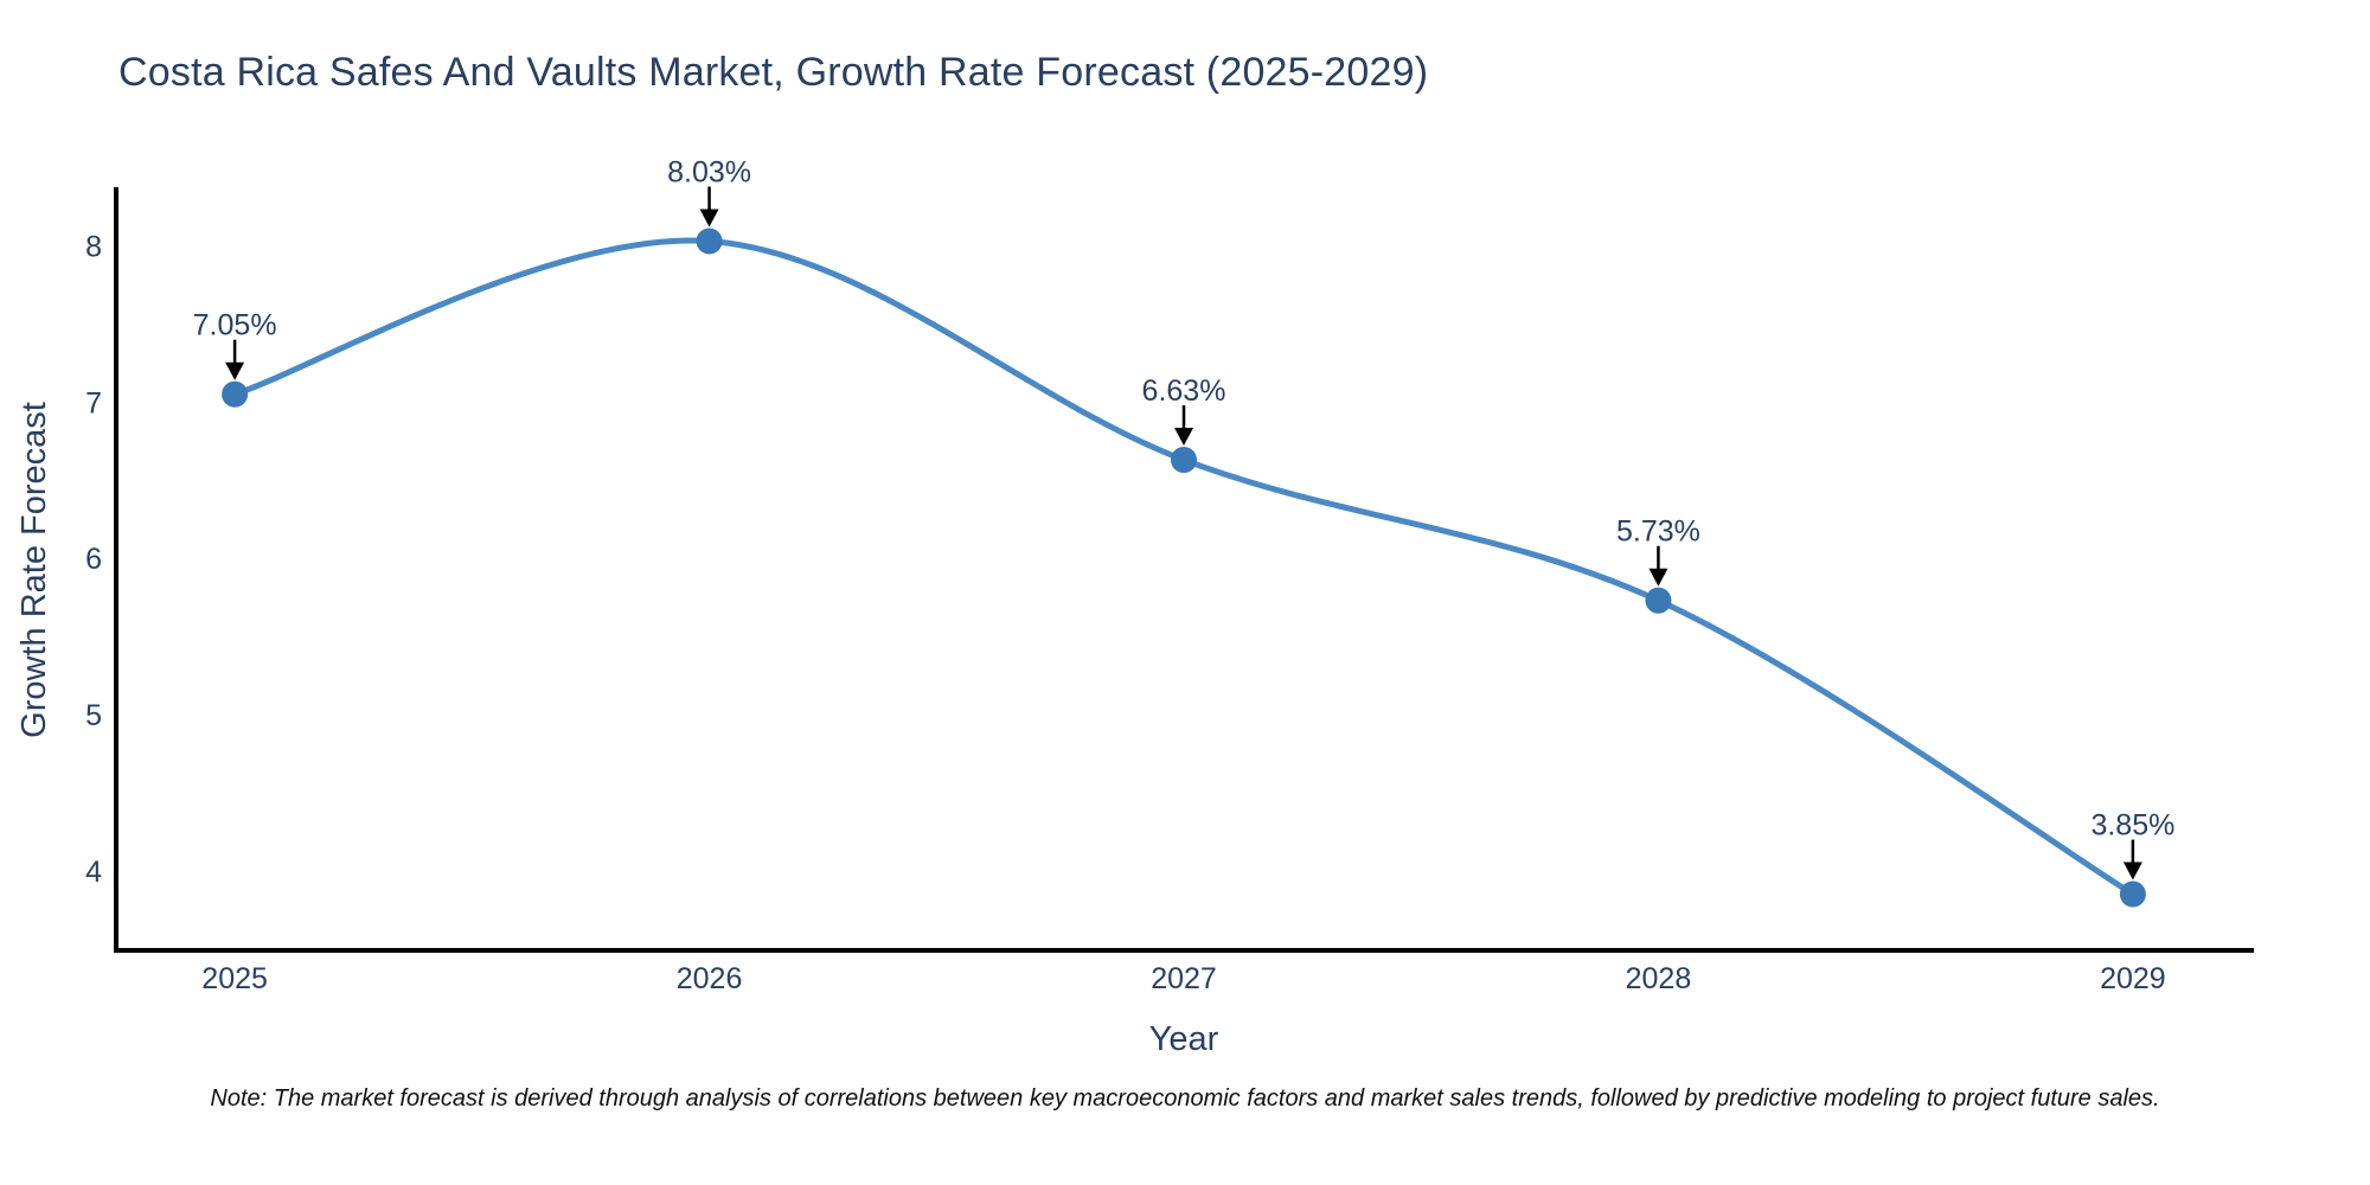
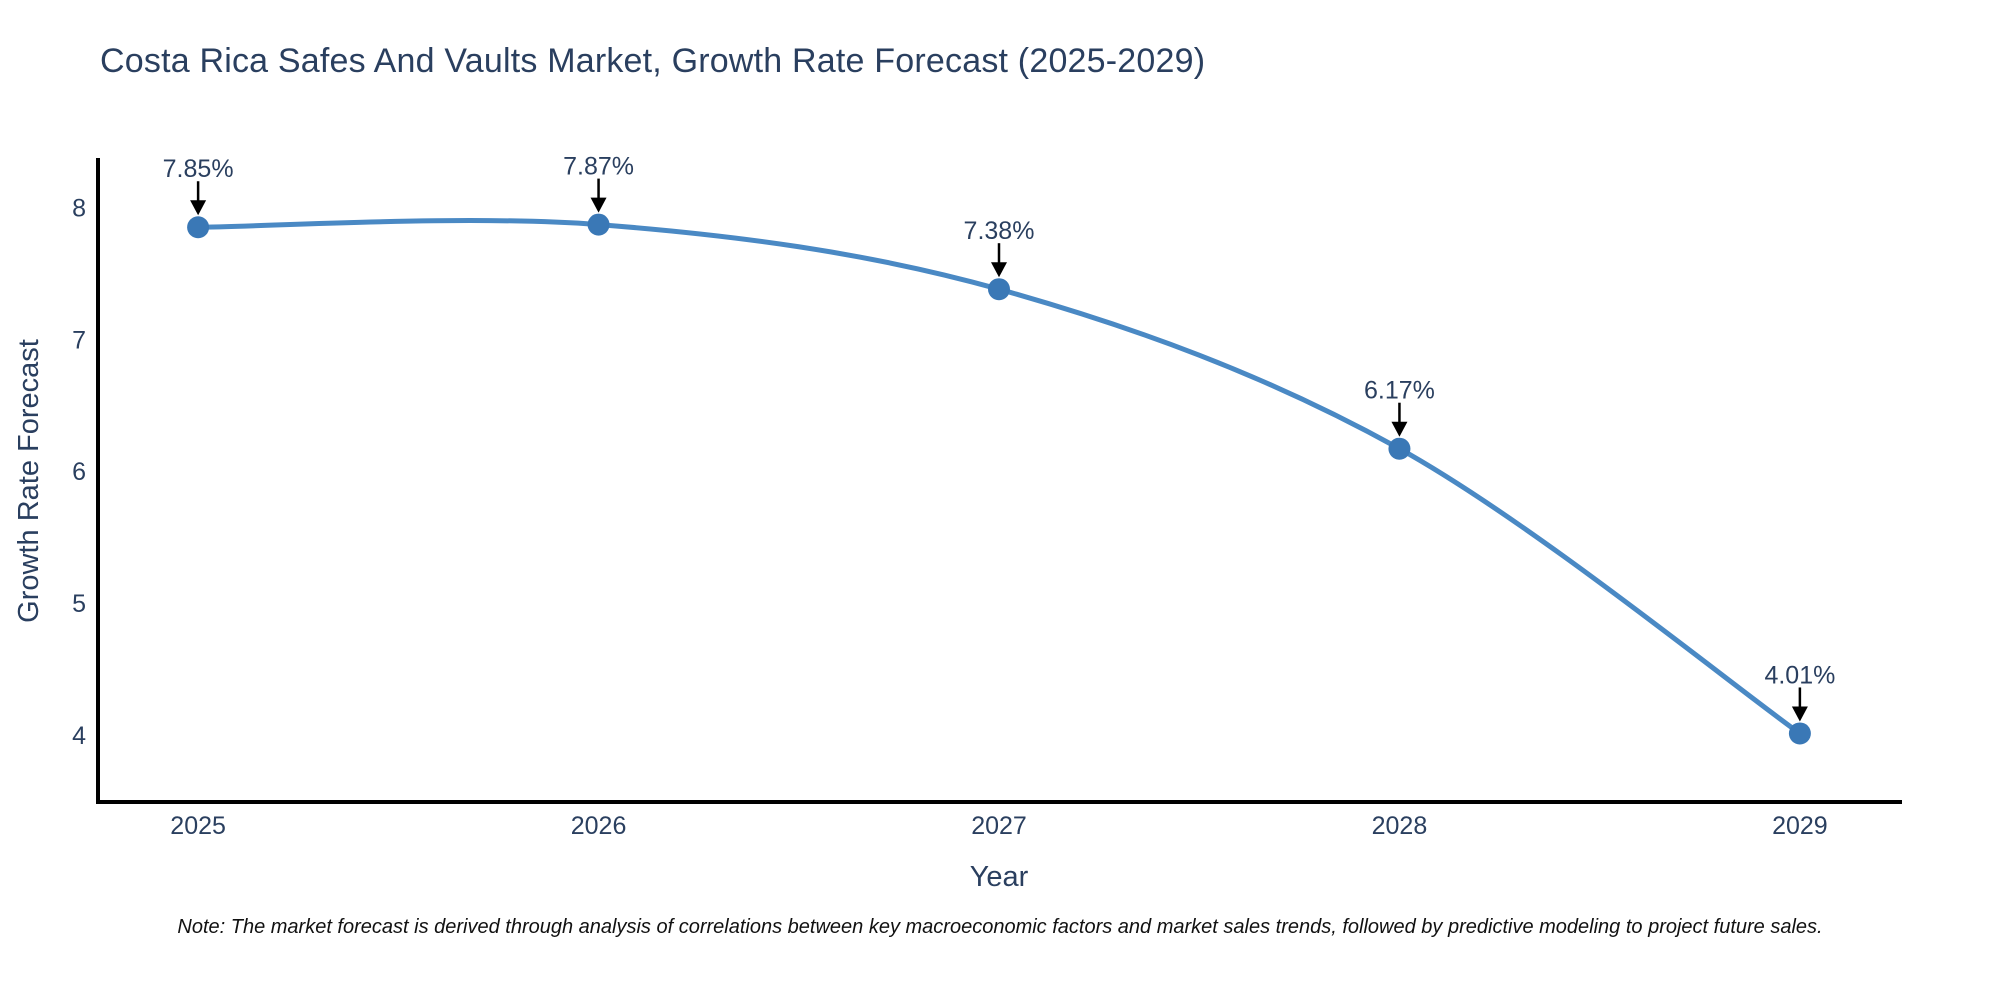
2025: 7.05% -> 7.85%
2026: 8.03% -> 7.87%
2027: 6.63% -> 7.38%
2028: 5.73% -> 6.17%
2029: 3.85% -> 4.01%
